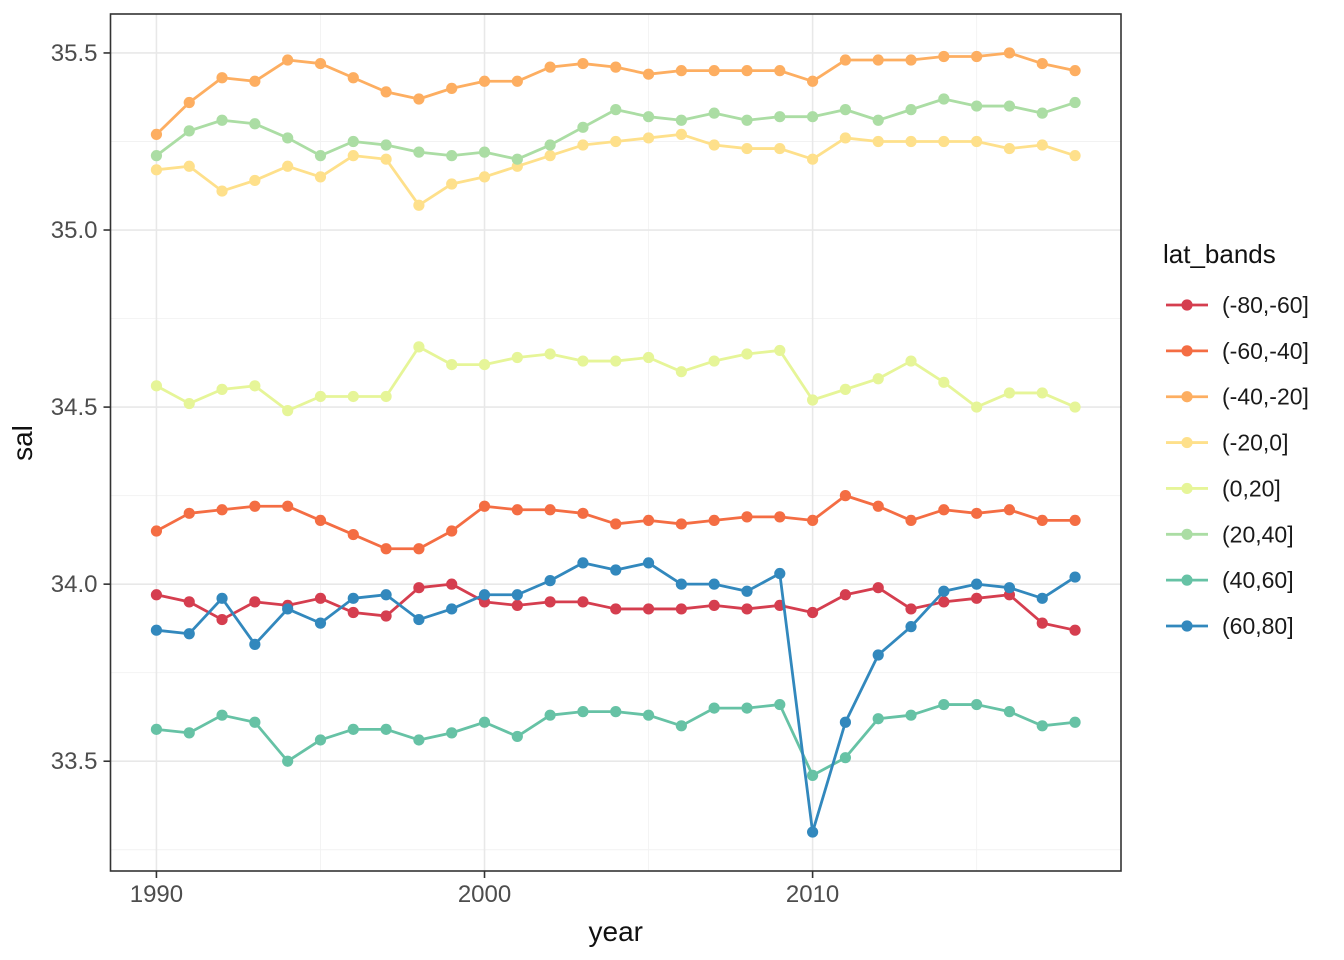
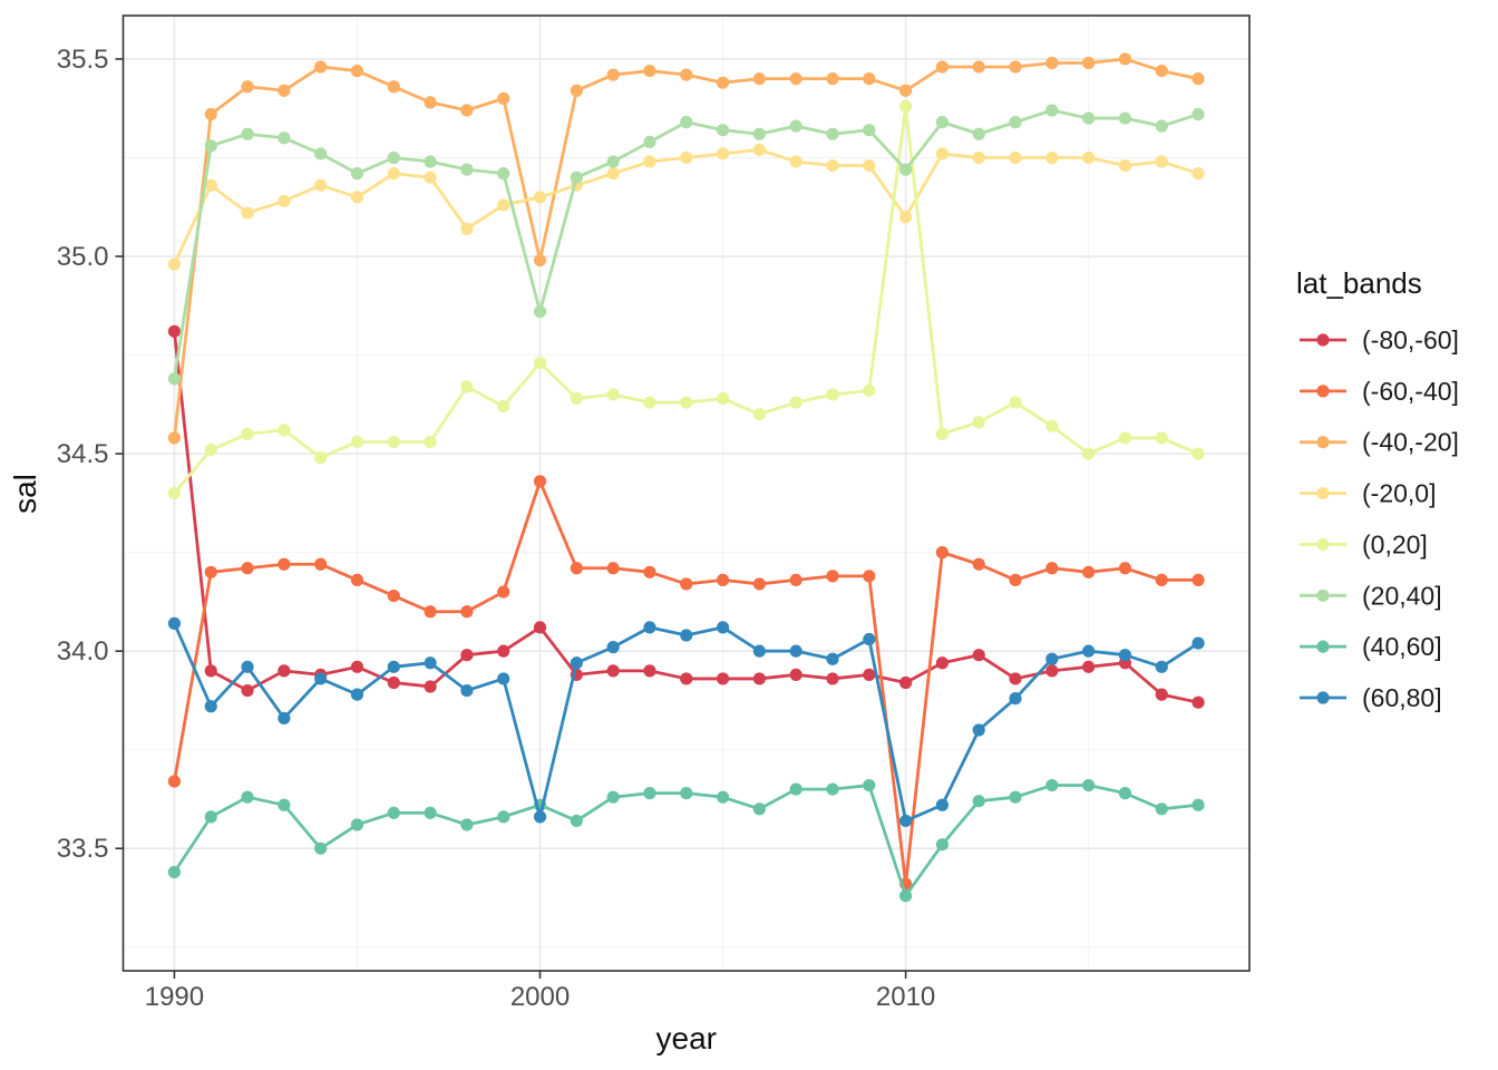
(-80,-60]/1990: 33.97 -> 34.81
(-60,-40]/1990: 34.15 -> 33.67
(-40,-20]/1990: 35.27 -> 34.54
(-20,0]/1990: 35.17 -> 34.98
(0,20]/1990: 34.56 -> 34.40
(20,40]/1990: 35.21 -> 34.69
(40,60]/1990: 33.59 -> 33.44
(60,80]/1990: 33.87 -> 34.07
(-80,-60]/2000: 33.95 -> 34.06
(-60,-40]/2000: 34.22 -> 34.43
(-40,-20]/2000: 35.42 -> 34.99
(0,20]/2000: 34.62 -> 34.73
(20,40]/2000: 35.22 -> 34.86
(60,80]/2000: 33.97 -> 33.58
(-60,-40]/2010: 34.18 -> 33.41
(-20,0]/2010: 35.20 -> 35.10
(0,20]/2010: 34.52 -> 35.38
(20,40]/2010: 35.32 -> 35.22
(40,60]/2010: 33.46 -> 33.38
(60,80]/2010: 33.30 -> 33.57
